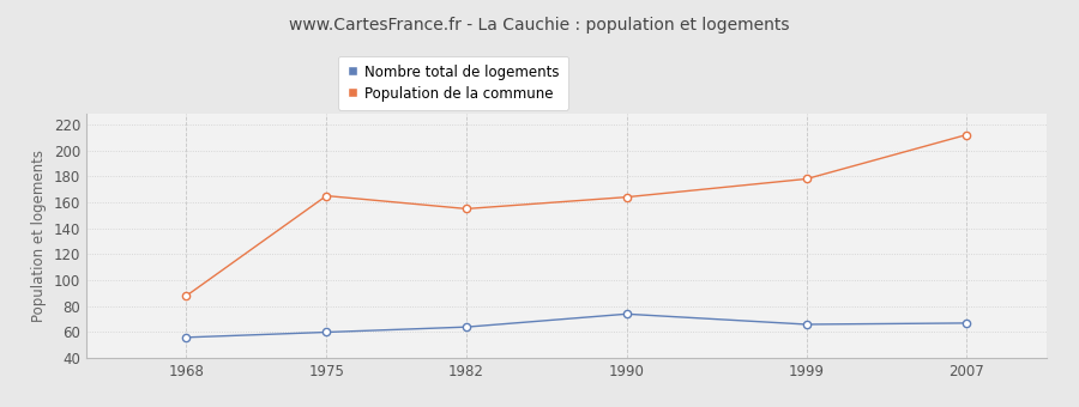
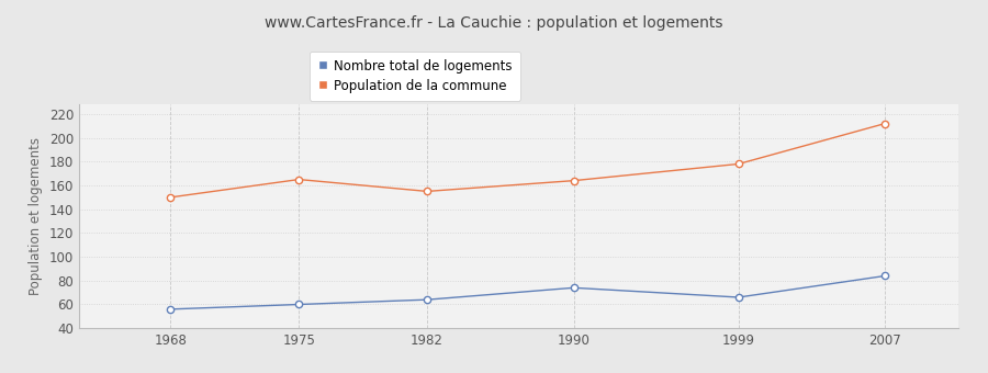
Population de la commune/1968: 88 -> 150
Nombre total de logements/2007: 67 -> 84
